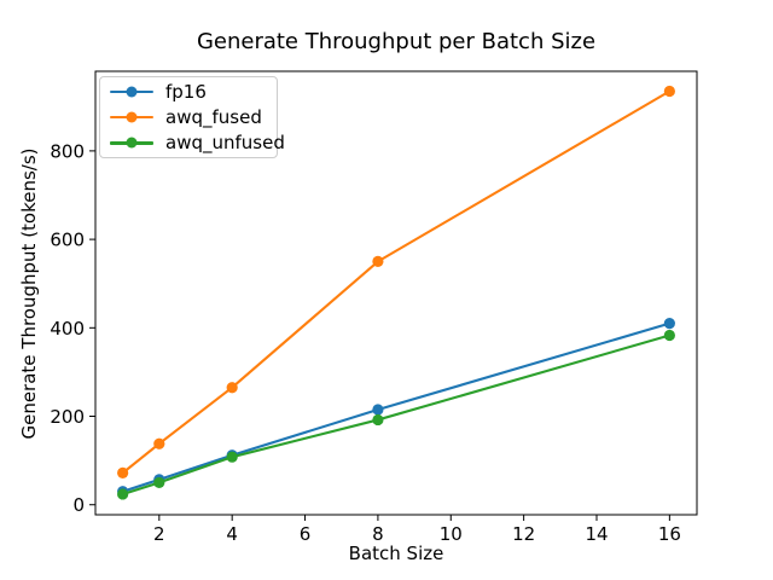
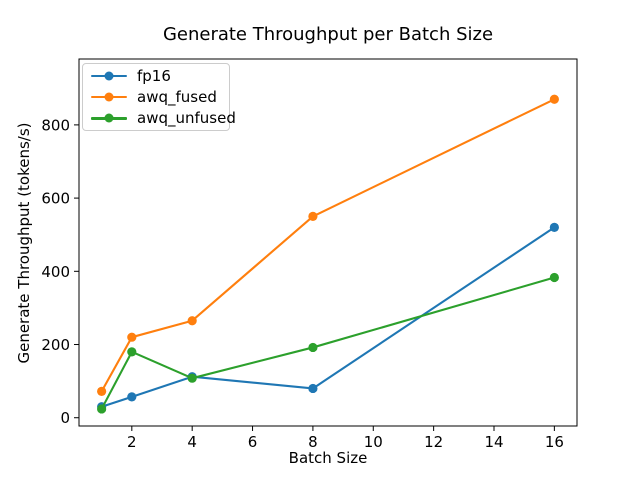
awq_fused/2: 140 -> 220
awq_unfused/2: 50 -> 180
fp16/8: 220 -> 80
fp16/16: 410 -> 520
awq_fused/16: 940 -> 870
